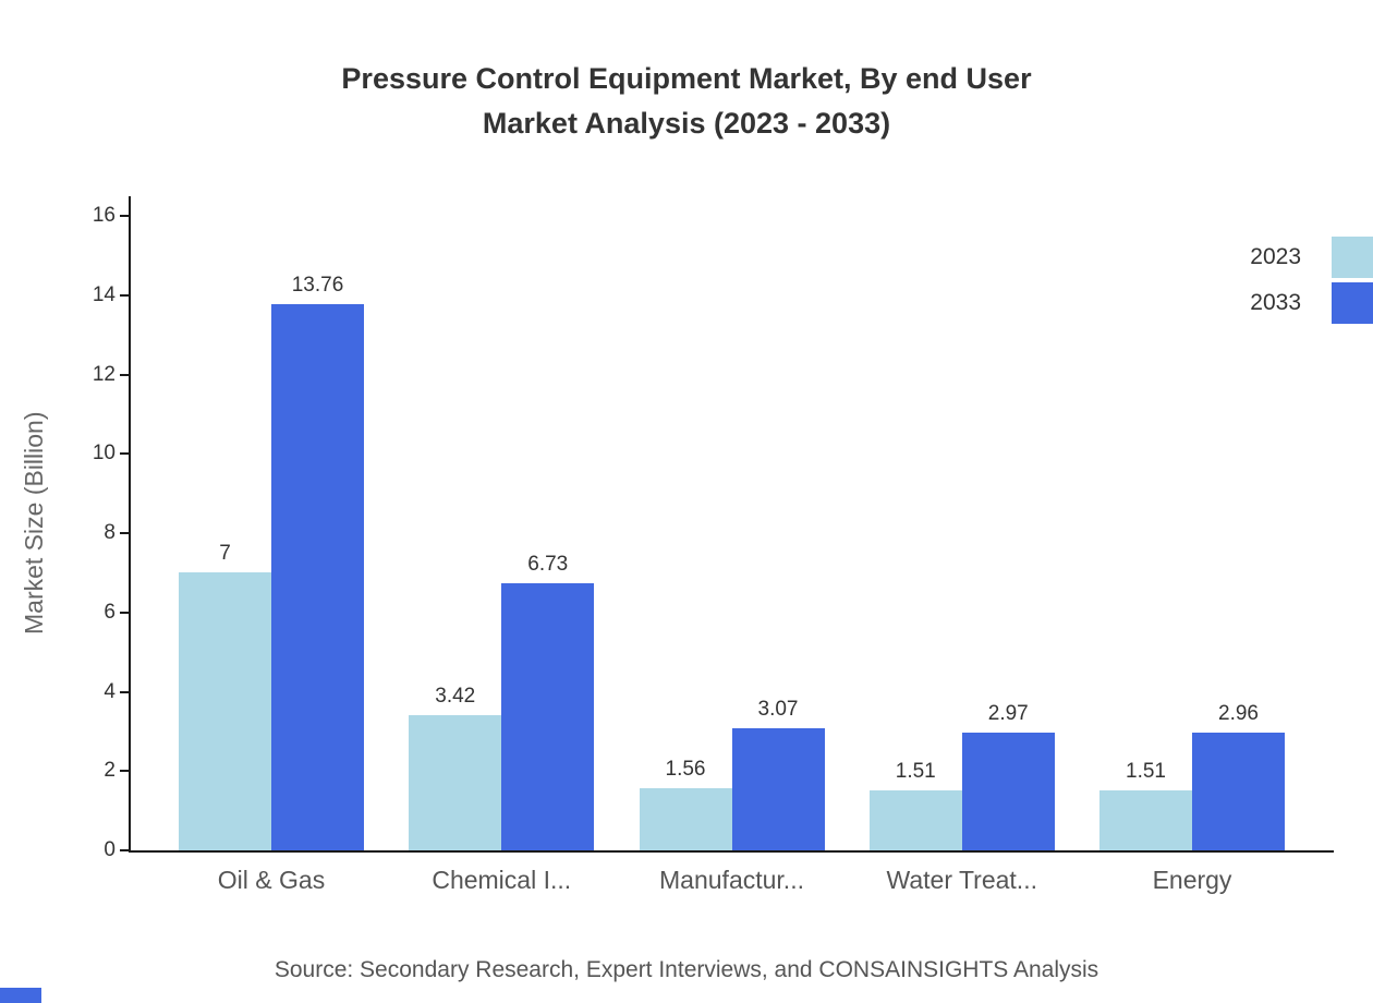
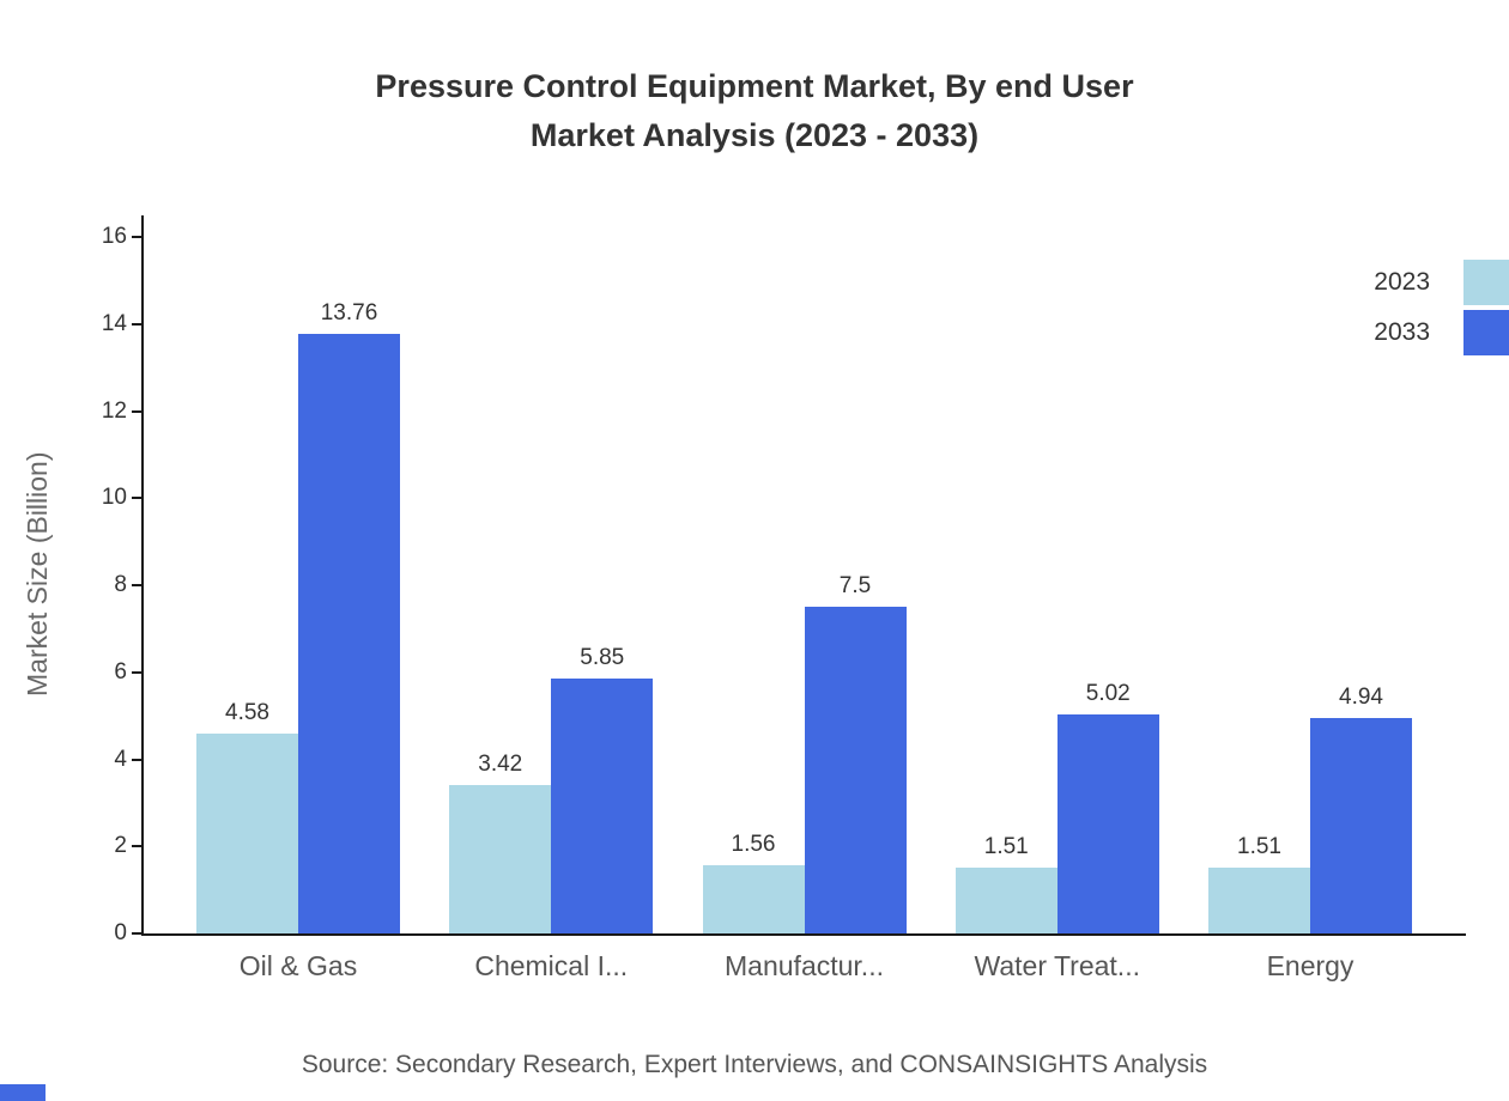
2023/Oil & Gas: 7 -> 4.58
2033/Chemical I...: 6.73 -> 5.85
2033/Manufactur...: 3.07 -> 7.5
2033/Water Treat...: 2.97 -> 5.02
2033/Energy: 2.96 -> 4.94
